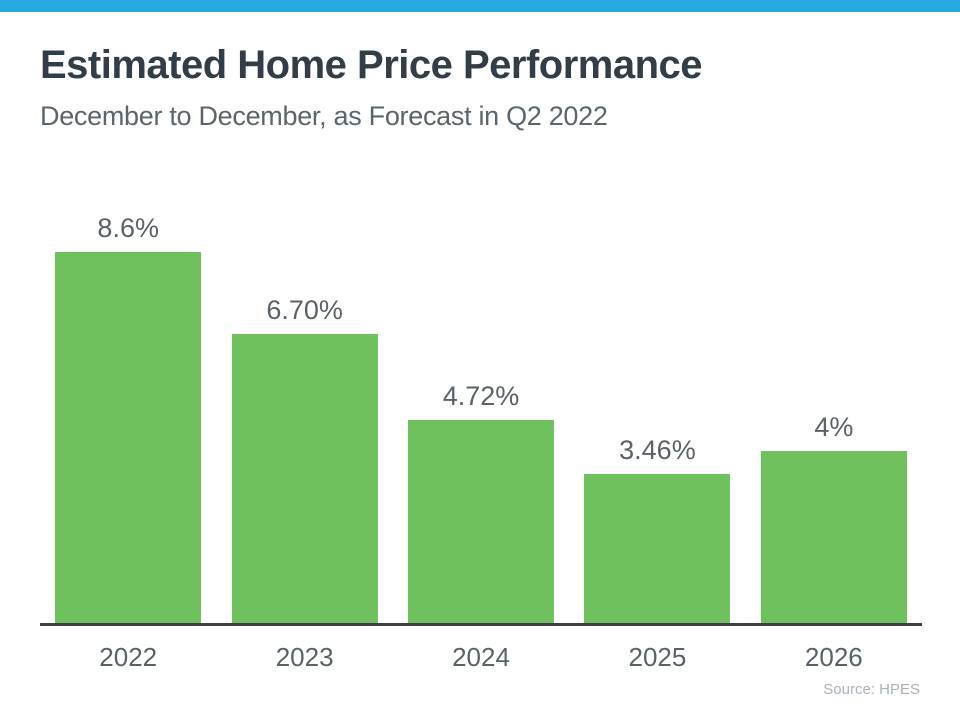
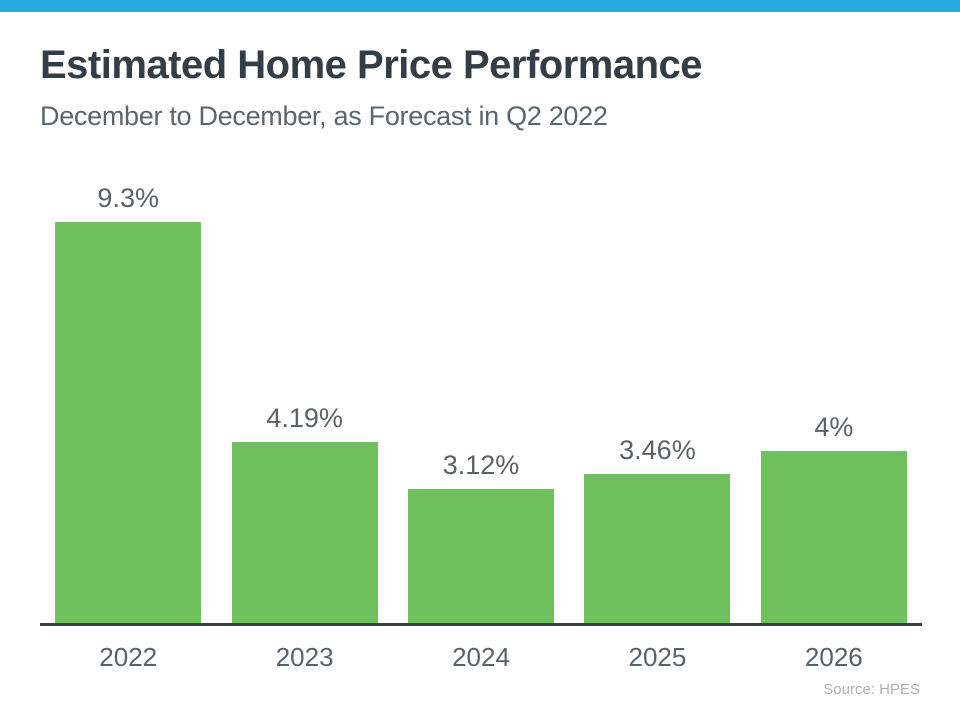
2022: 8.6% -> 9.3%
2023: 6.70% -> 4.19%
2024: 4.72% -> 3.12%
